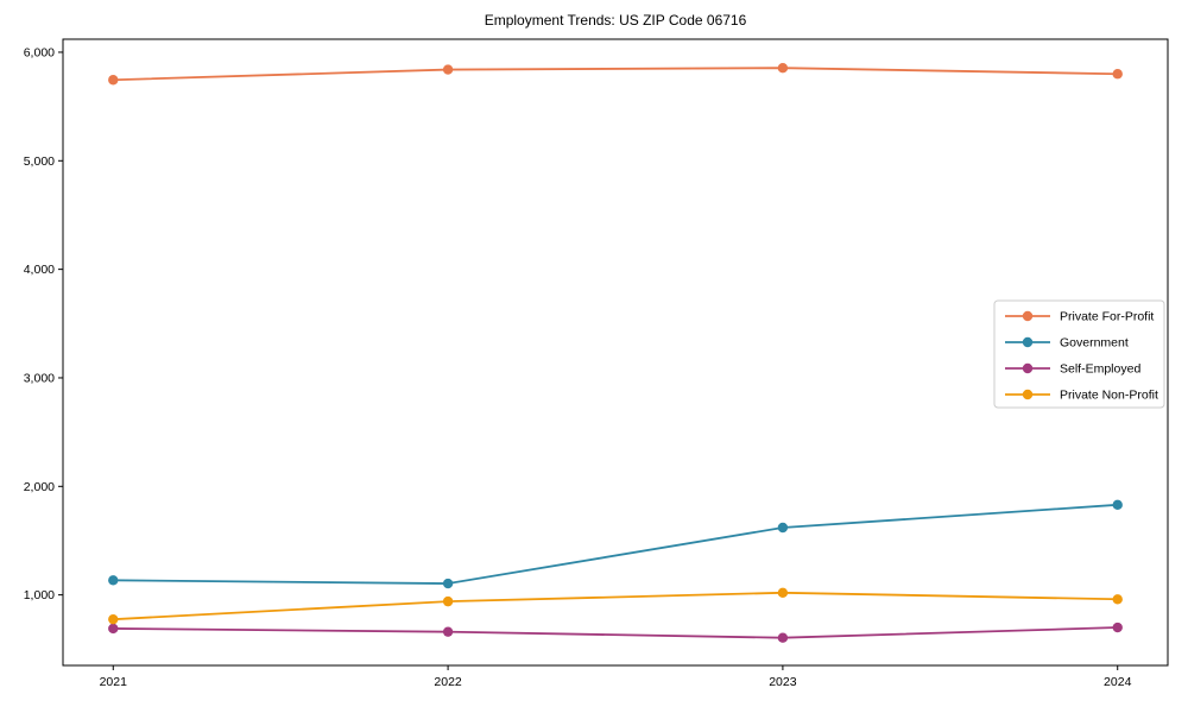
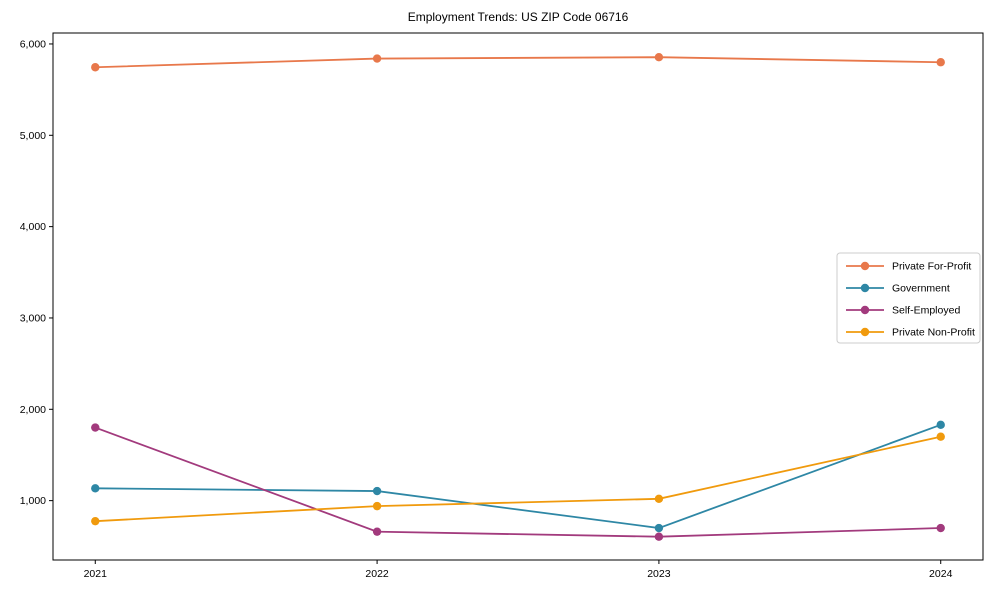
Self-Employed/2021: 700 -> 1800
Government/2023: 1600 -> 700
Private Non-Profit/2024: 1000 -> 1700
